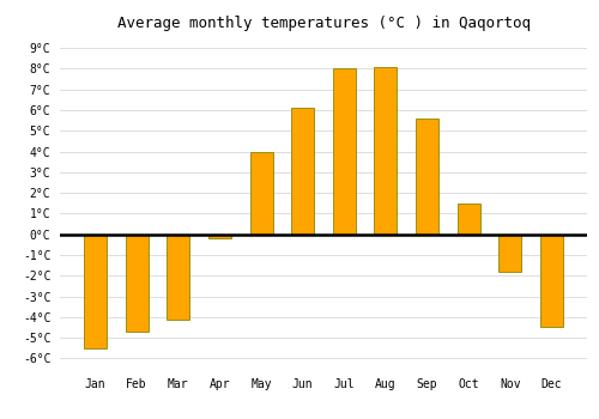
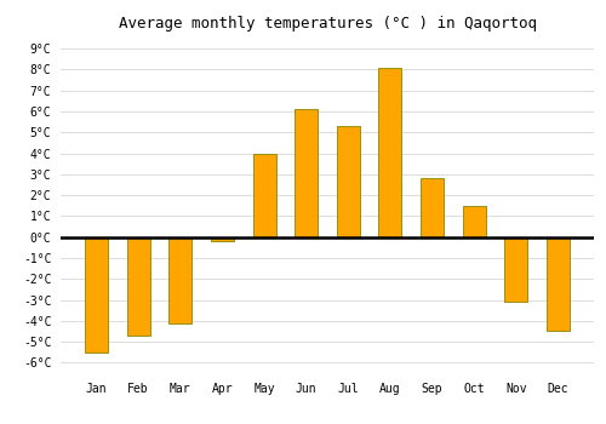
Jul: 8.0°C -> 5.3°C
Sep: 5.6°C -> 2.8°C
Nov: -1.8°C -> -3.1°C
